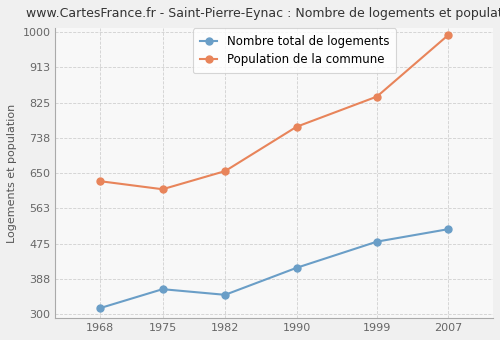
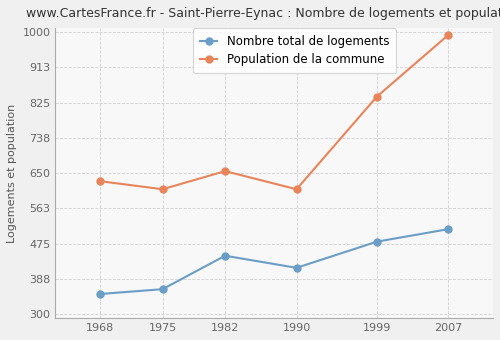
Nombre total de logements/1968: 315 -> 350
Nombre total de logements/1982: 348 -> 445
Population de la commune/1990: 765 -> 610
